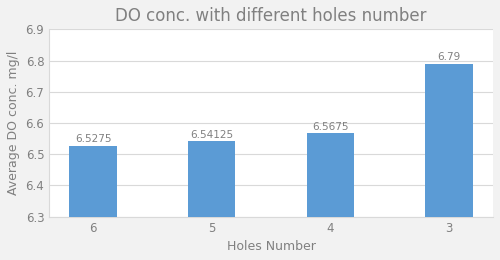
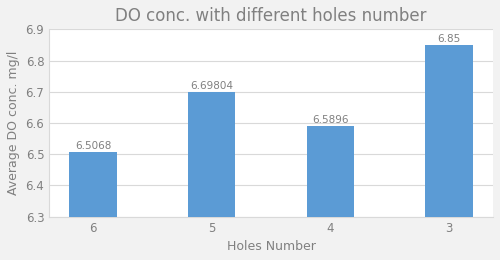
6: 6.5275 -> 6.5068
5: 6.54125 -> 6.69804
4: 6.5675 -> 6.5896
3: 6.79 -> 6.85
